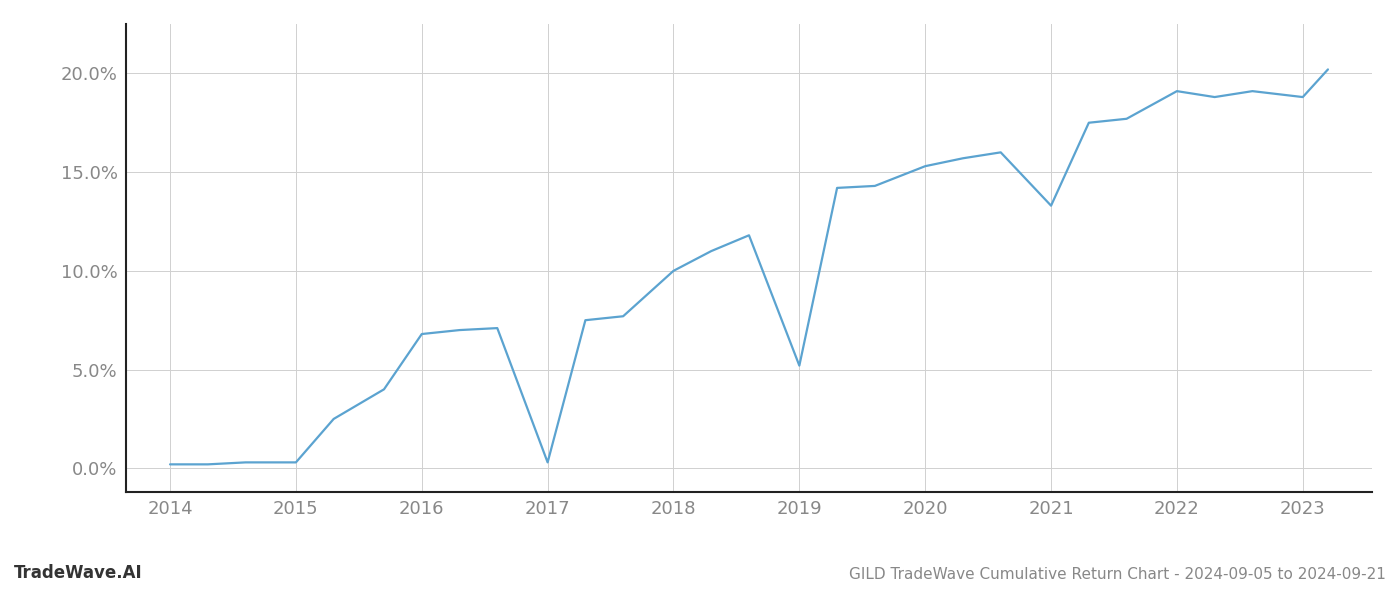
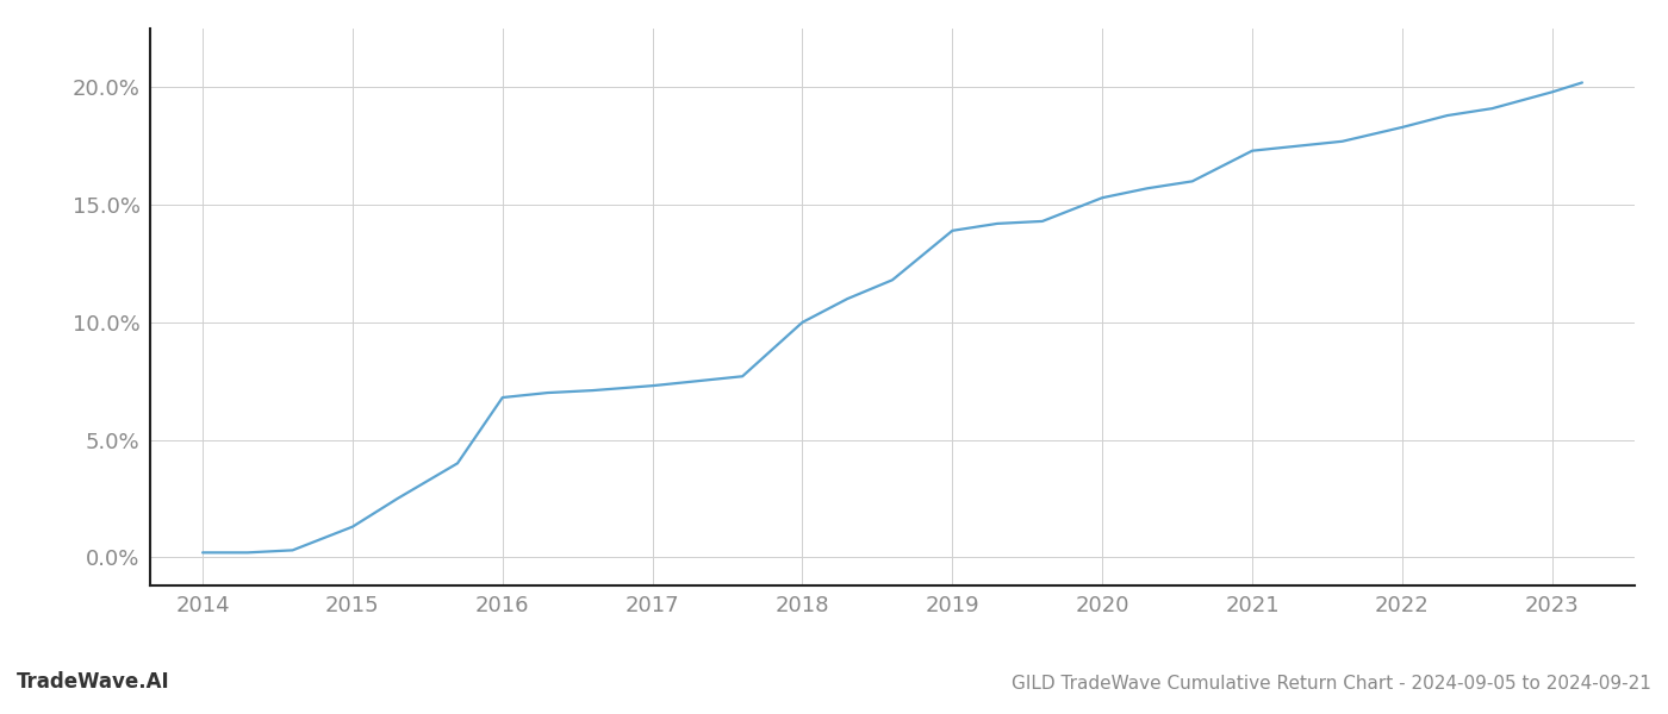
2015: 0.3% -> 1.3%
2017: 0.3% -> 7.3%
2019: 5.2% -> 13.9%
2021: 13.3% -> 17.3%
2022: 19.1% -> 18.3%
2023: 18.8% -> 19.8%
